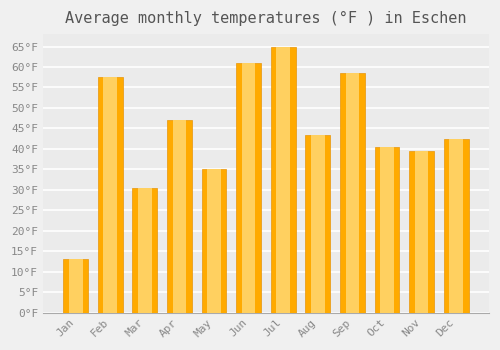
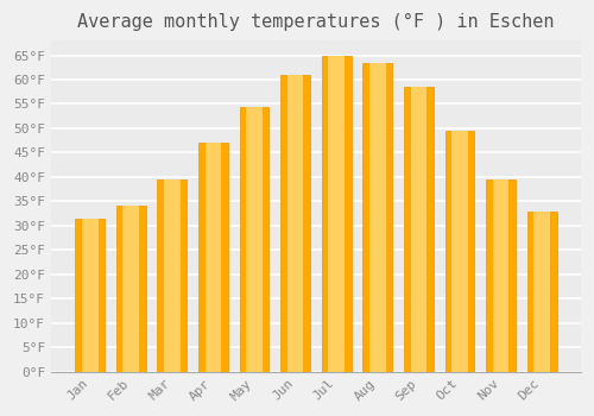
Jan: 13.0°F -> 31.5°F
Feb: 57.5°F -> 34.0°F
Mar: 30.5°F -> 39.5°F
May: 35.0°F -> 54.5°F
Aug: 43.5°F -> 63.5°F
Oct: 40.5°F -> 49.5°F
Dec: 42.5°F -> 33.0°F
